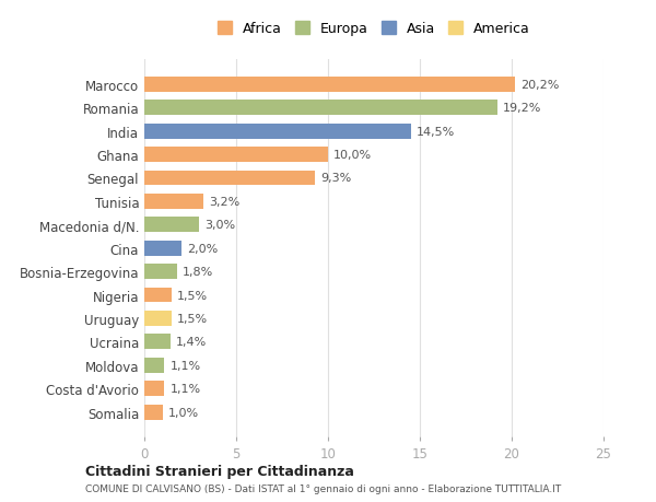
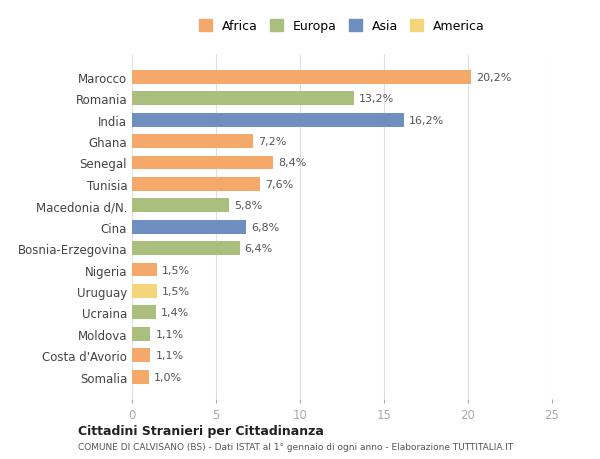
Romania: 19,2% -> 13,2%
India: 14,5% -> 16,2%
Ghana: 10,0% -> 7,2%
Senegal: 9,3% -> 8,4%
Tunisia: 3,2% -> 7,6%
Macedonia d/N.: 3,0% -> 5,8%
Cina: 2,0% -> 6,8%
Bosnia-Erzegovina: 1,8% -> 6,4%
